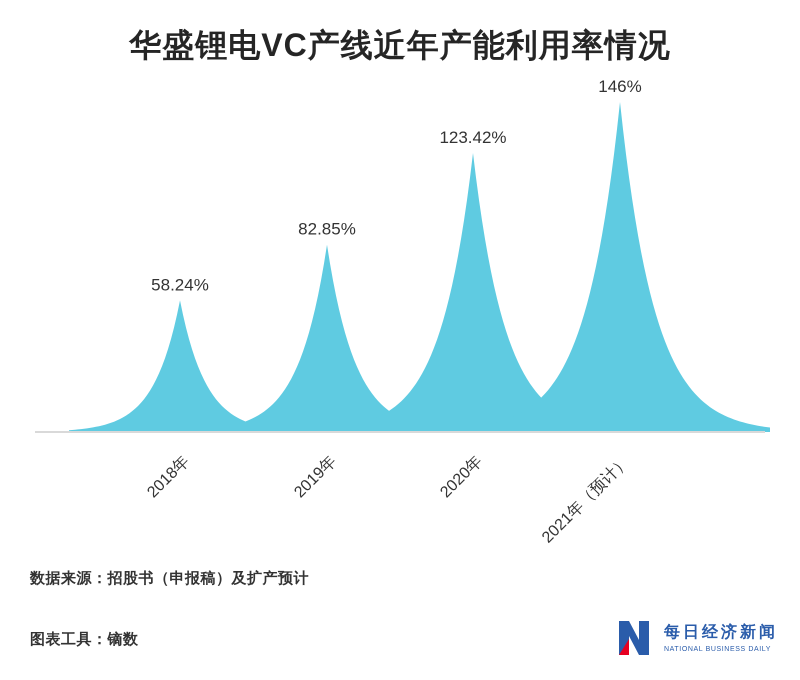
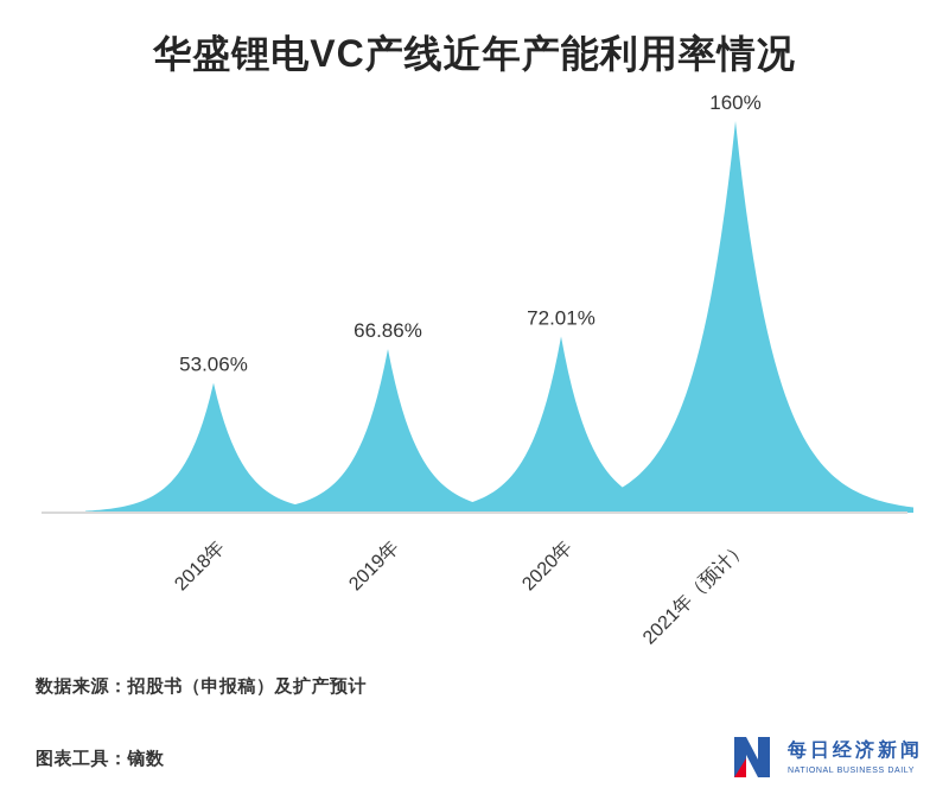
2018年: 58.24% -> 53.06%
2019年: 82.85% -> 66.86%
2020年: 123.42% -> 72.01%
2021年（预计）: 146% -> 160%
